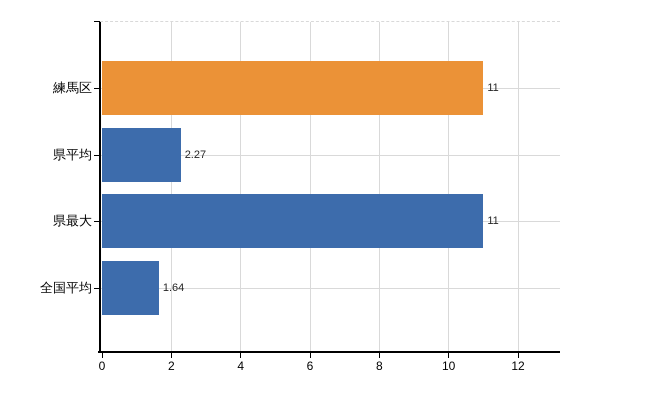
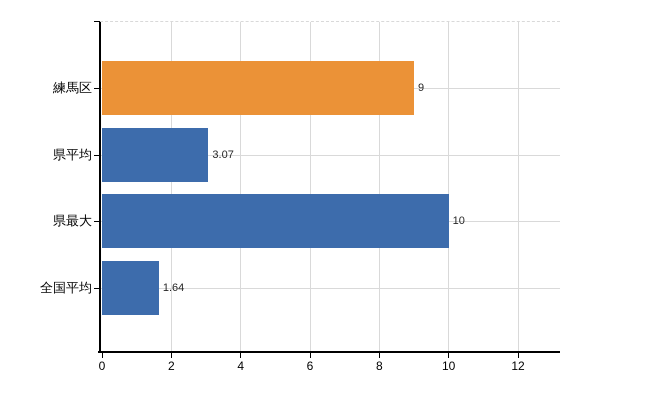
練馬区: 11 -> 9
県平均: 2.27 -> 3.07
県最大: 11 -> 10
